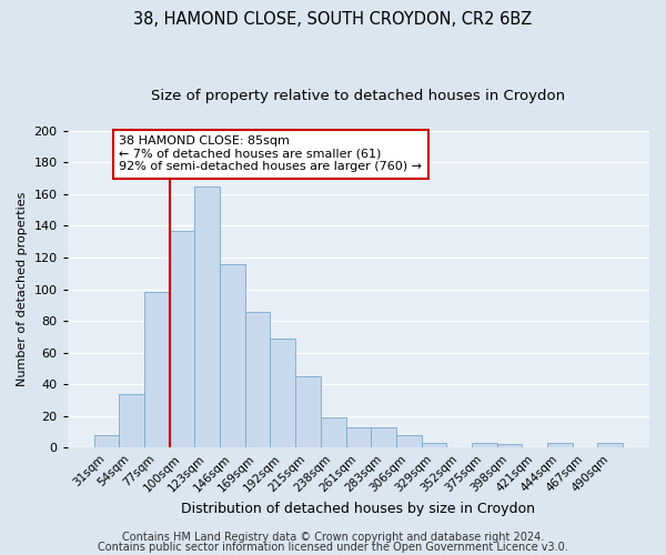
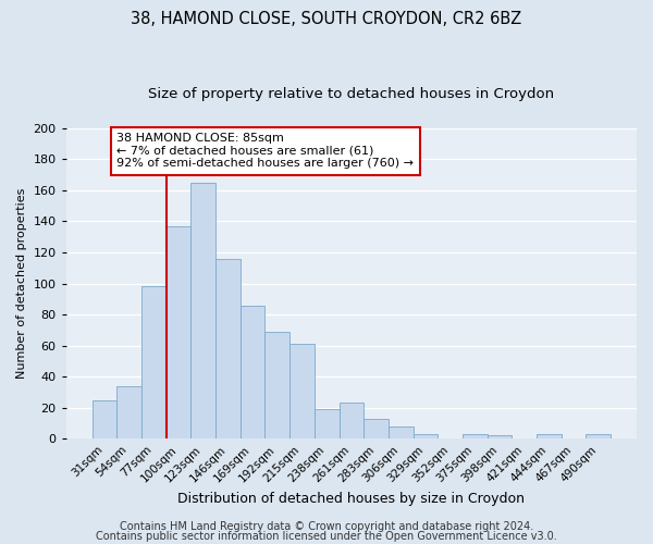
31sqm: 8 -> 25
215sqm: 45 -> 61
261sqm: 13 -> 23
